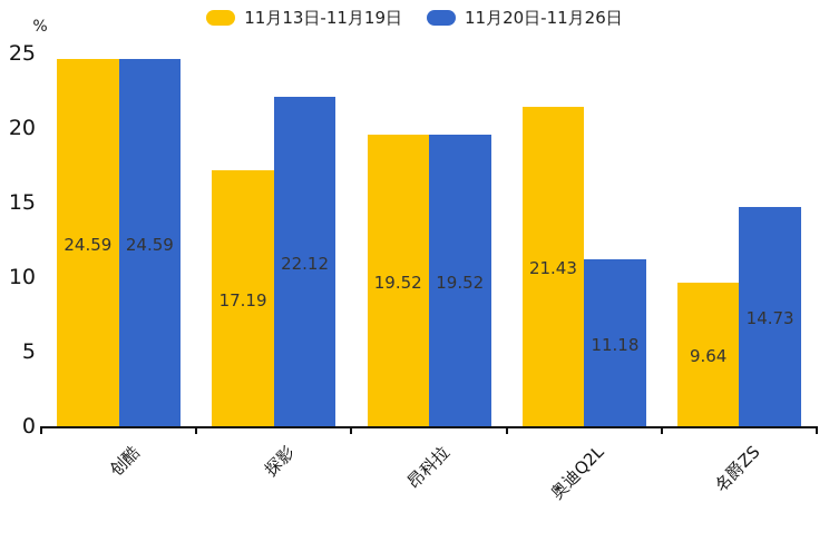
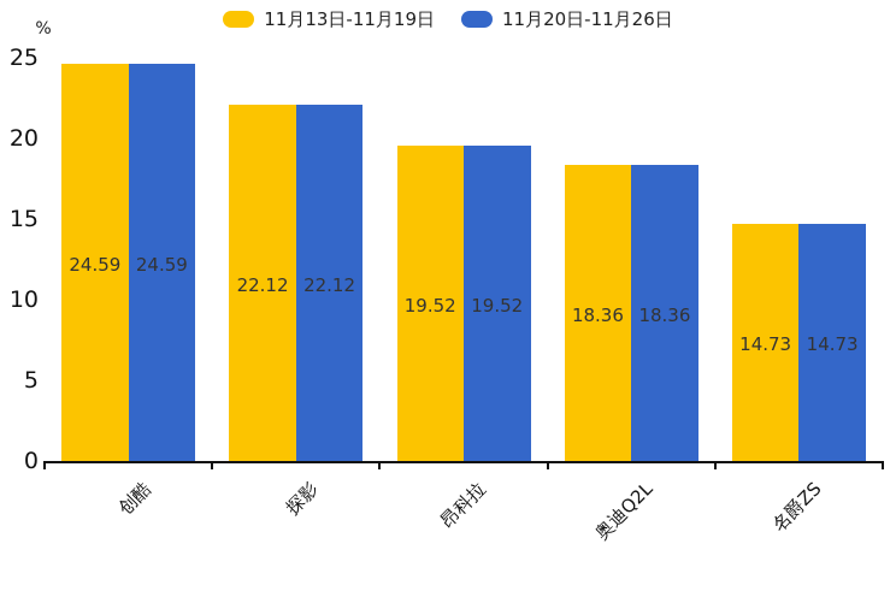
11月13日-11月19日/探影: 17.19 -> 22.12
11月13日-11月19日/奥迪Q2L: 21.43 -> 18.36
11月20日-11月26日/奥迪Q2L: 11.18 -> 18.36
11月13日-11月19日/名爵ZS: 9.64 -> 14.73
